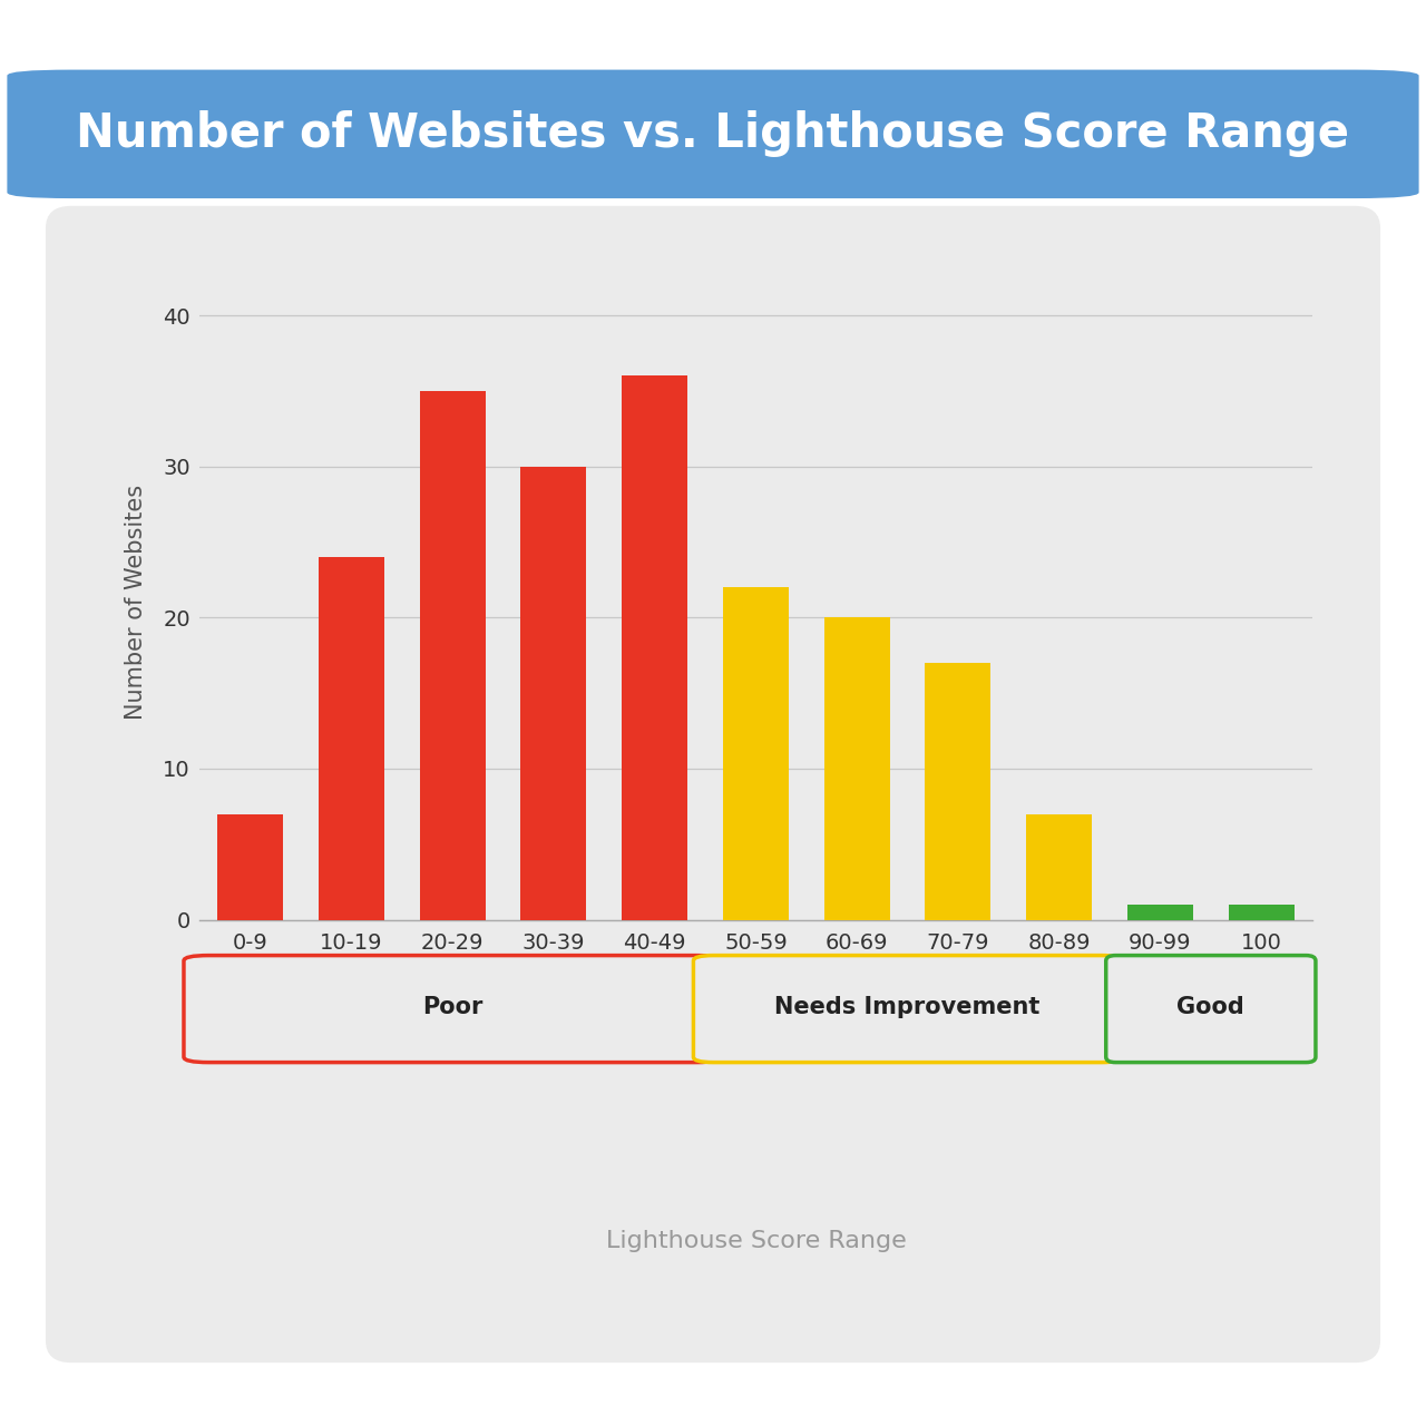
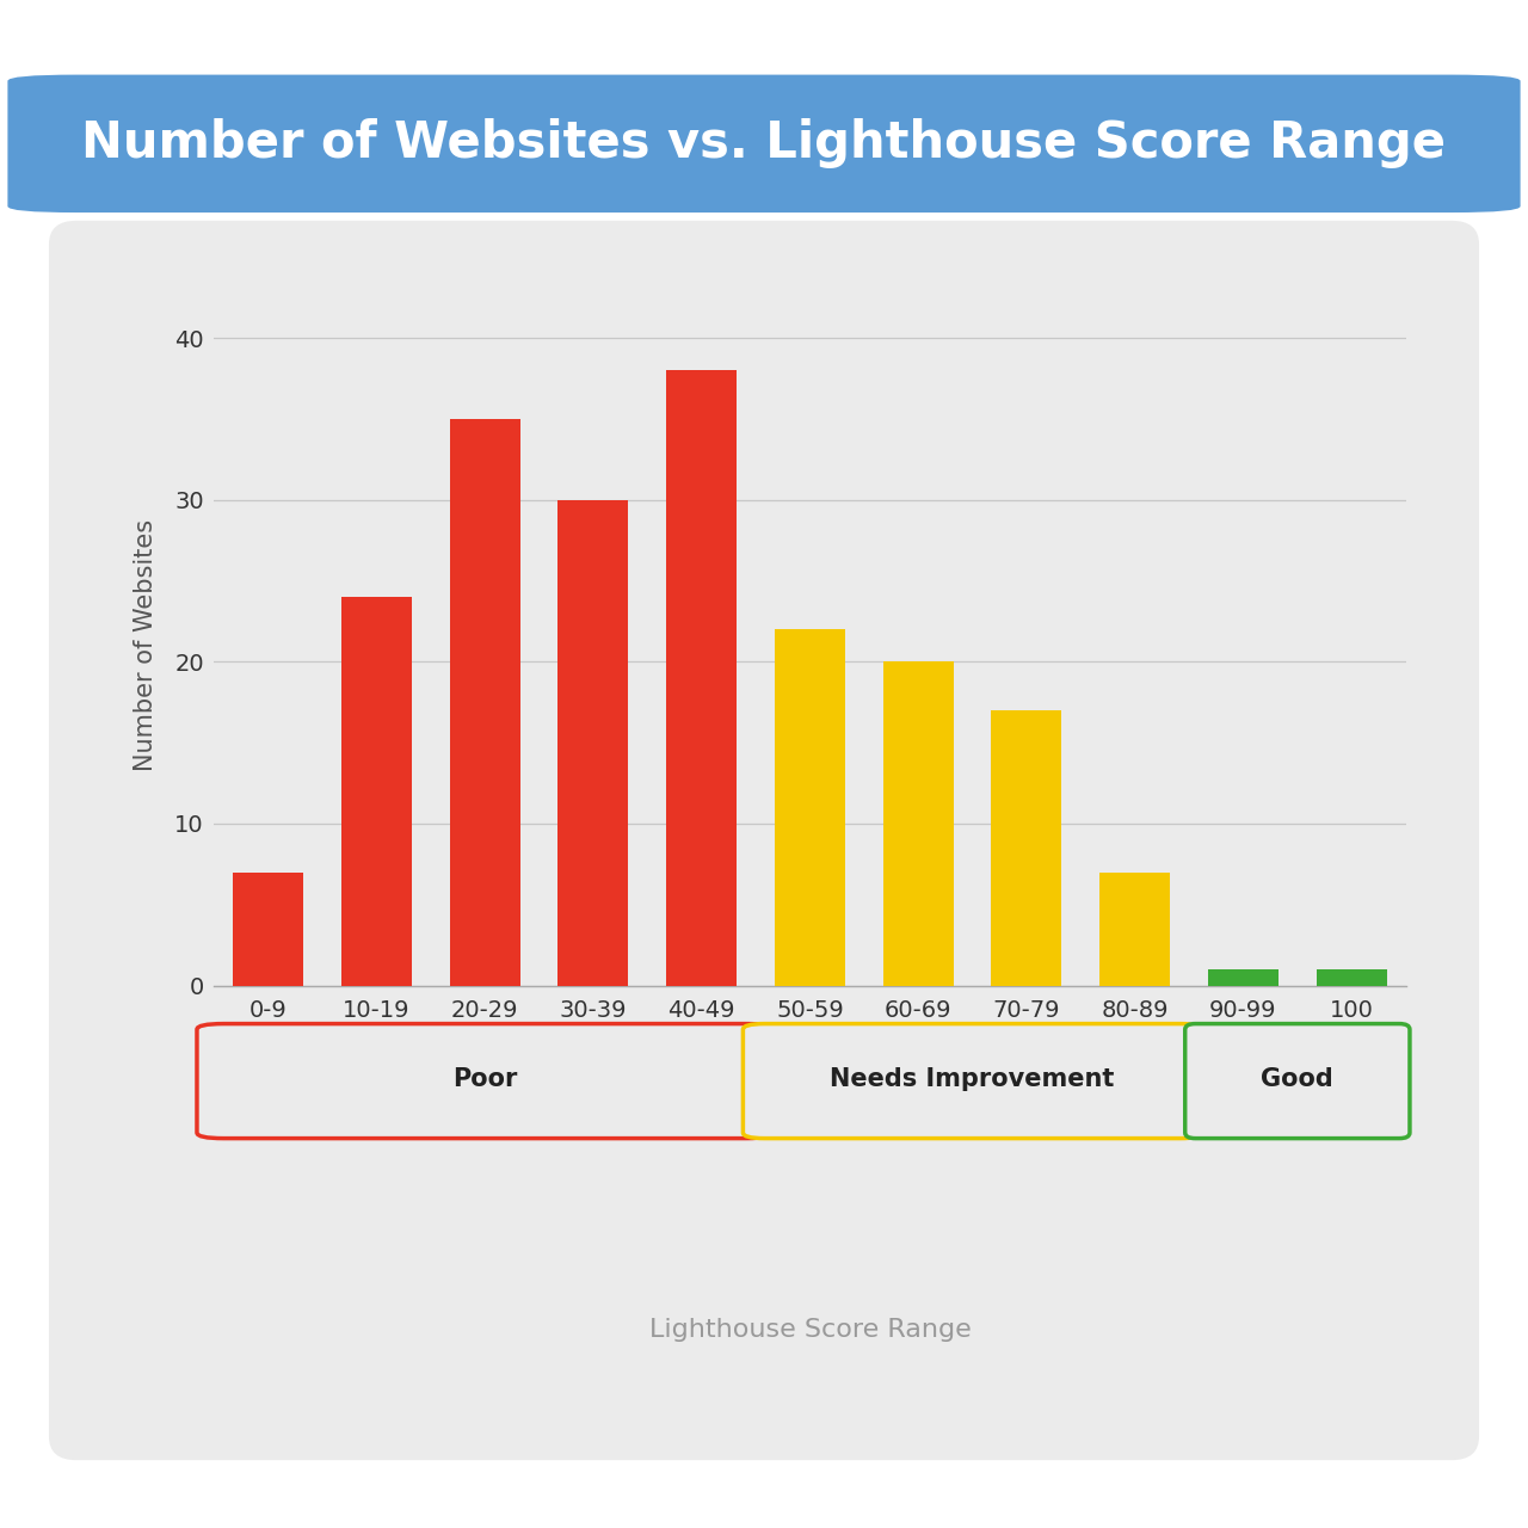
40-49: 36 -> 38
